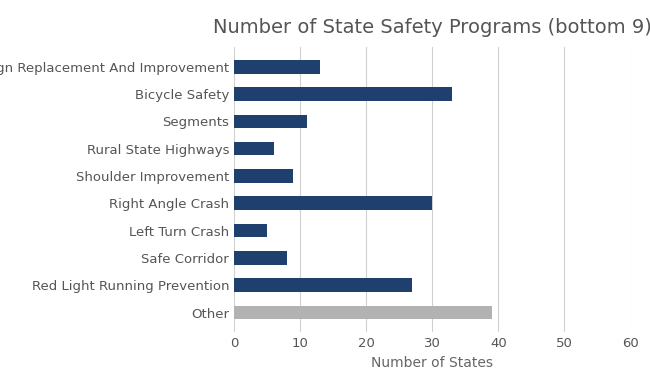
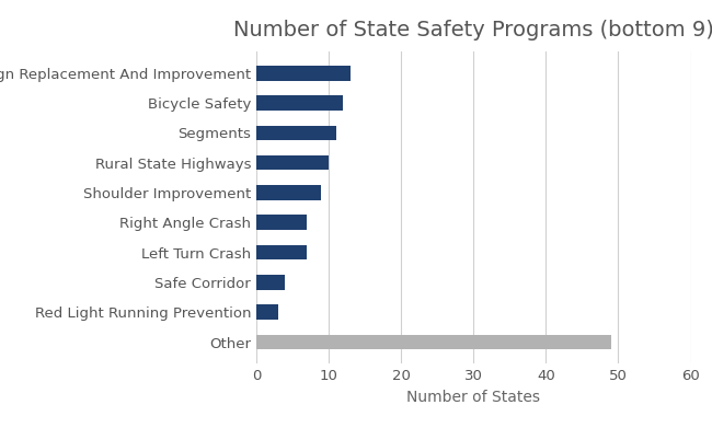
Bicycle Safety: 33 -> 12
Rural State Highways: 6 -> 10
Right Angle Crash: 30 -> 7
Left Turn Crash: 5 -> 7
Safe Corridor: 8 -> 4
Red Light Running Prevention: 27 -> 3
Other: 39 -> 49
